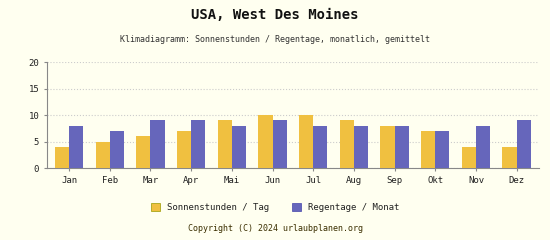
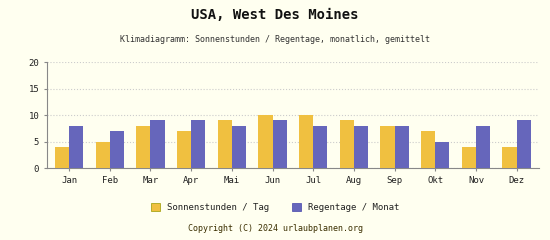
Sonnenstunden / Tag/Mar: 6 -> 8
Regentage / Monat/Okt: 7 -> 5
